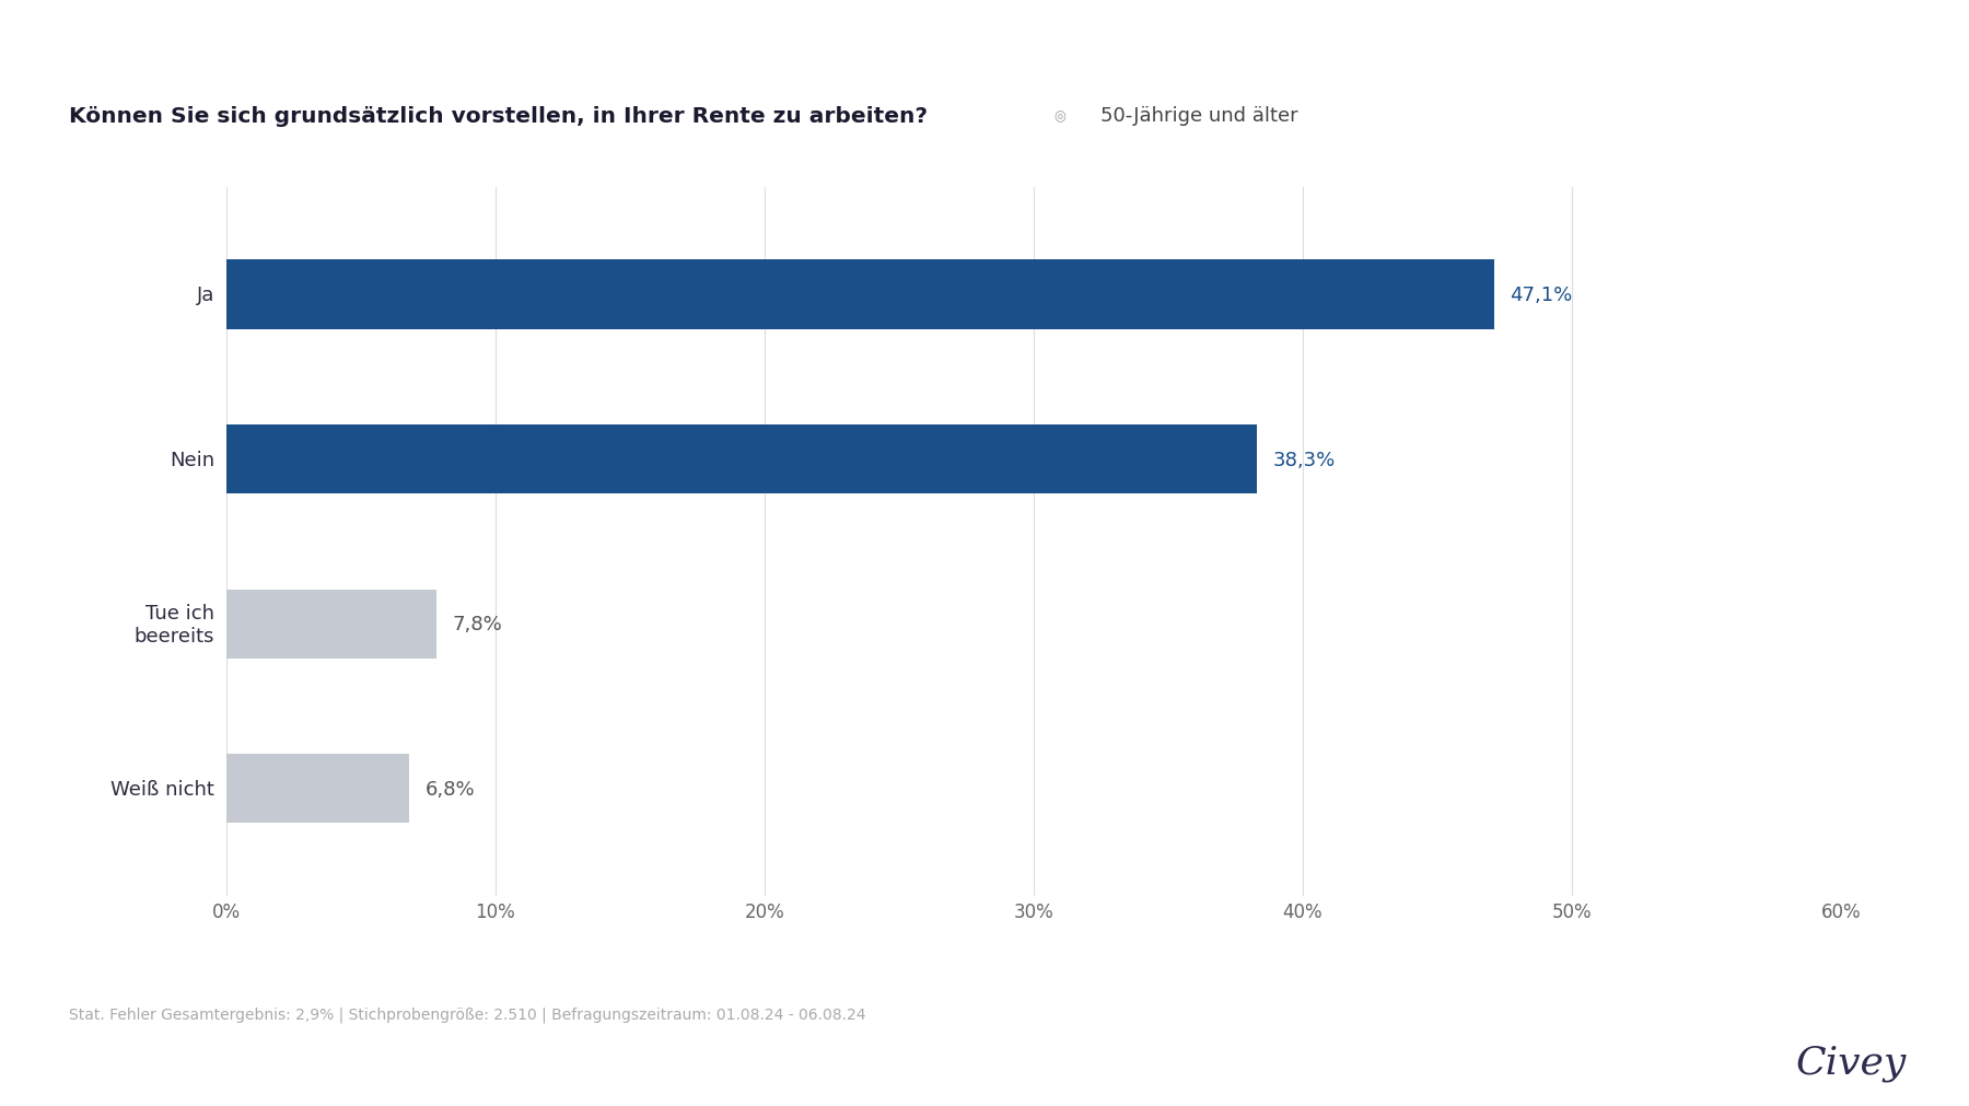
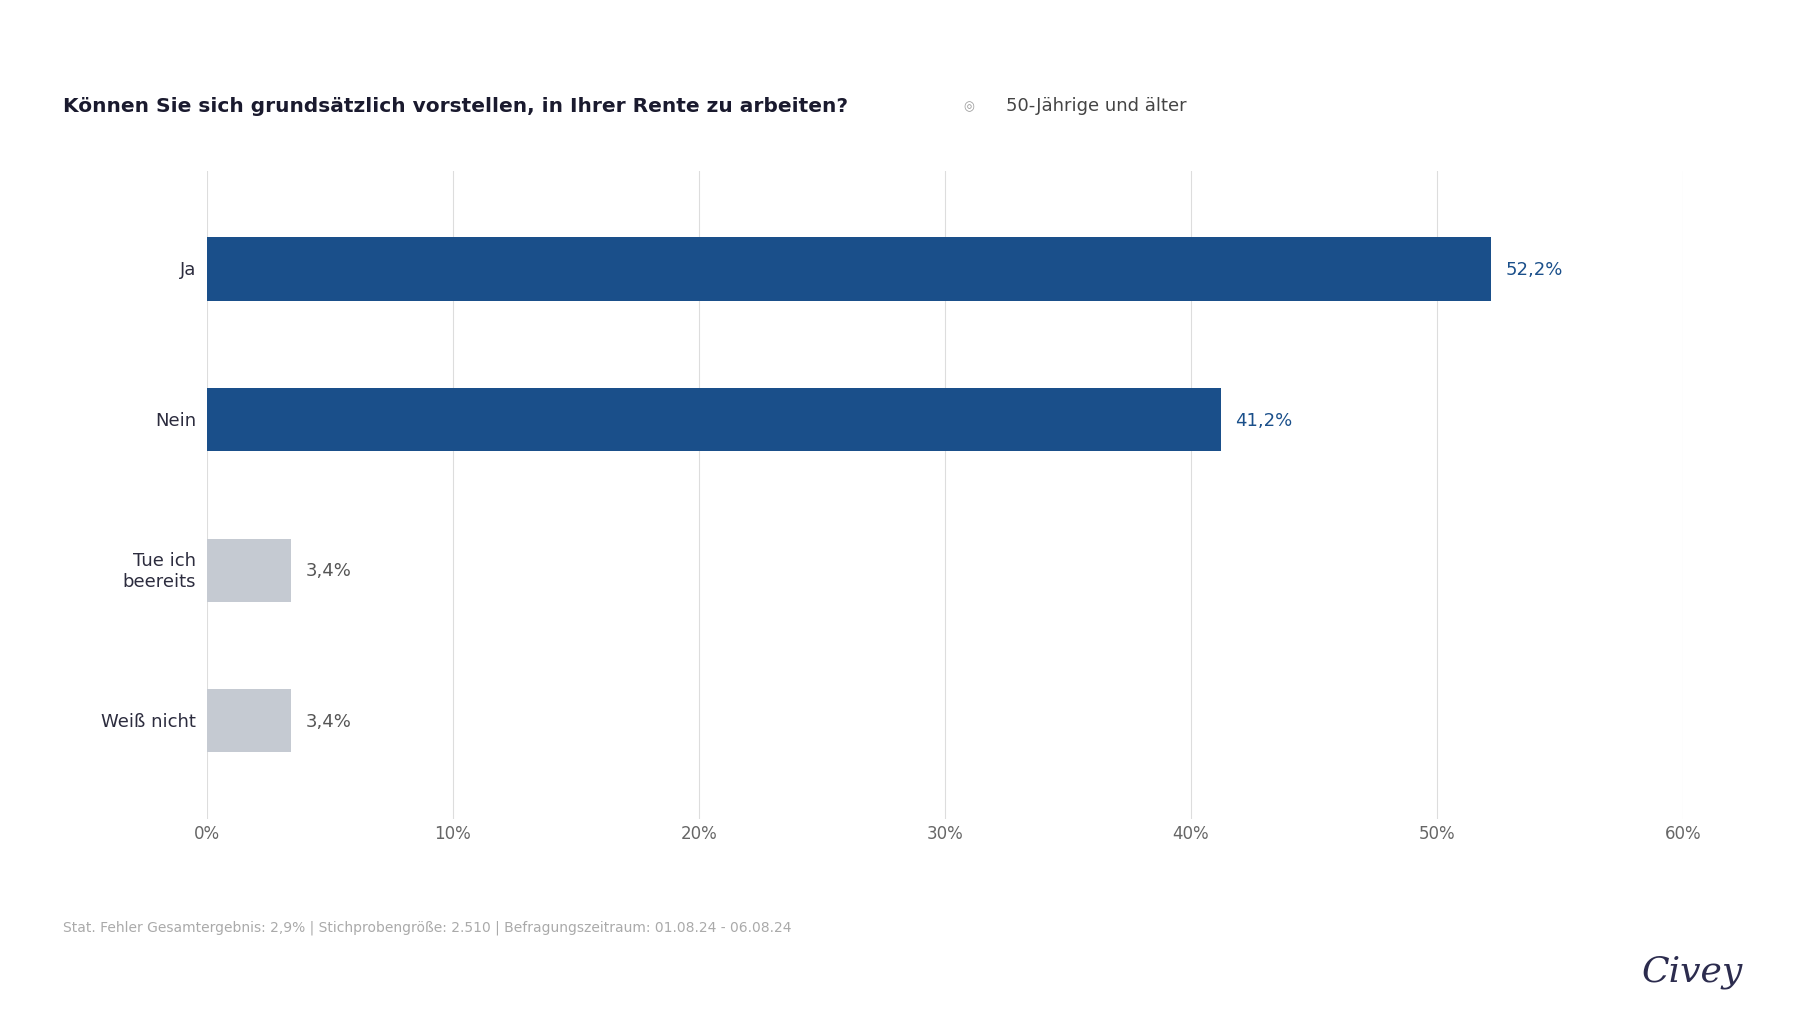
Ja: 47,1% -> 52,2%
Nein: 38,3% -> 41,2%
Tue ich beereits: 7,8% -> 3,4%
Weiß nicht: 6,8% -> 3,4%
